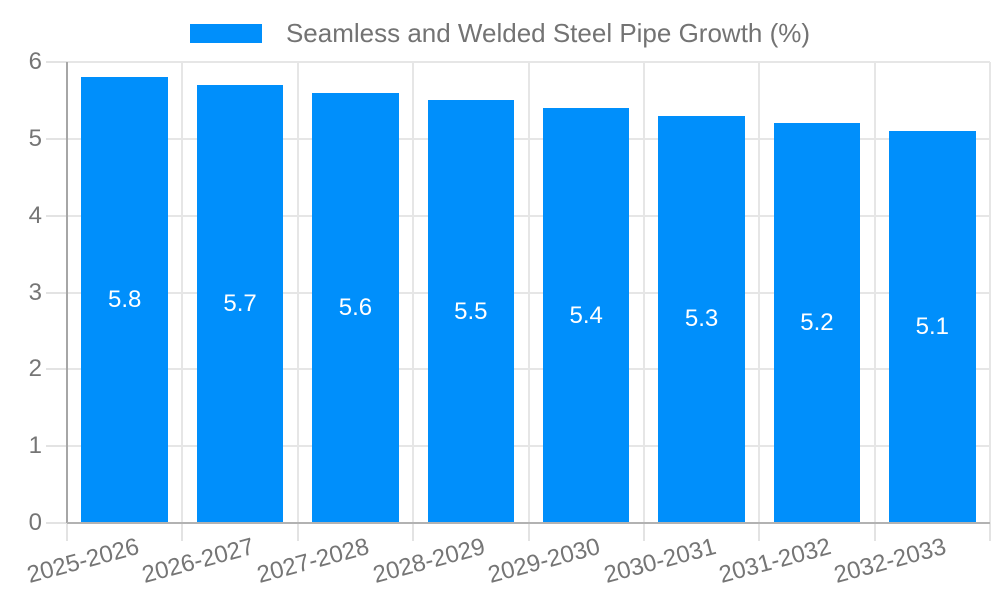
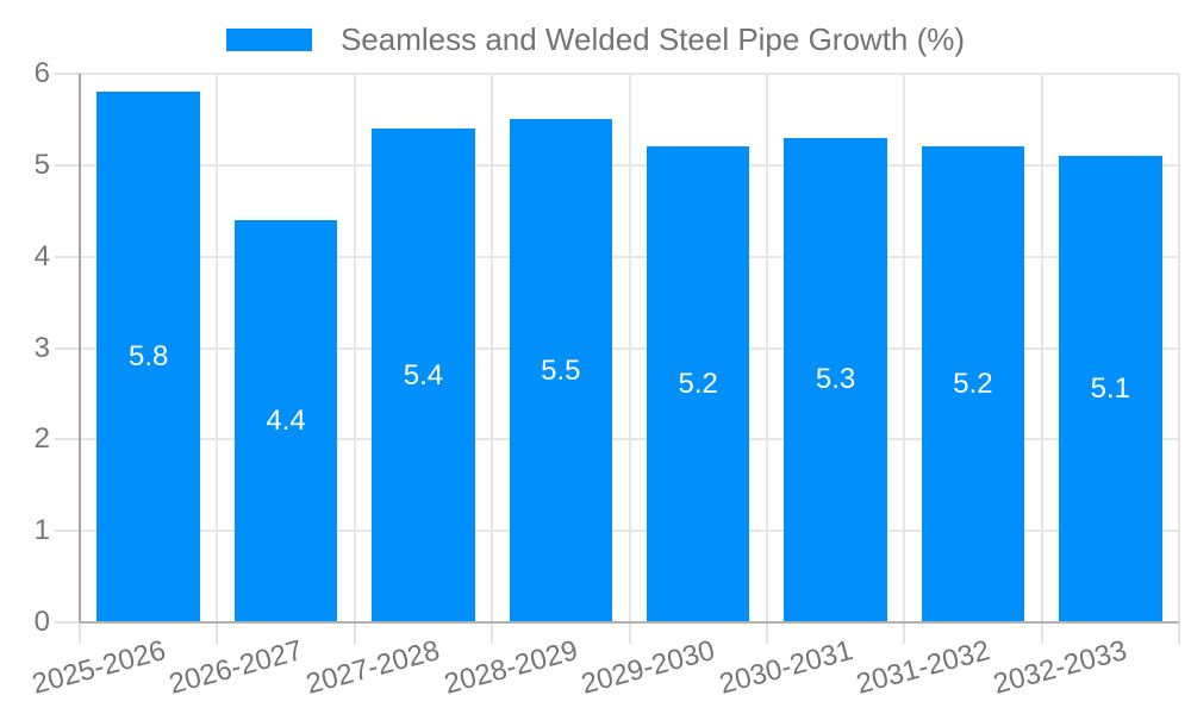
2026-2027: 5.7 -> 4.4
2027-2028: 5.6 -> 5.4
2029-2030: 5.4 -> 5.2
